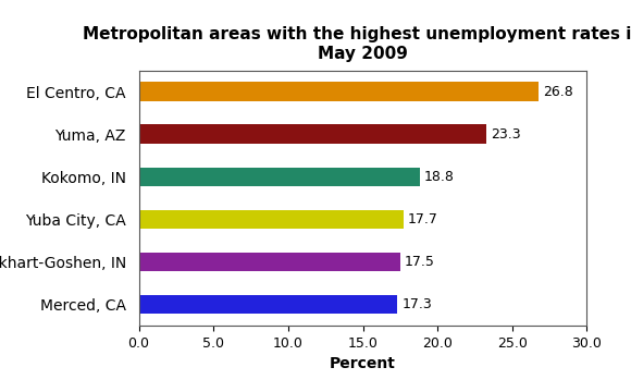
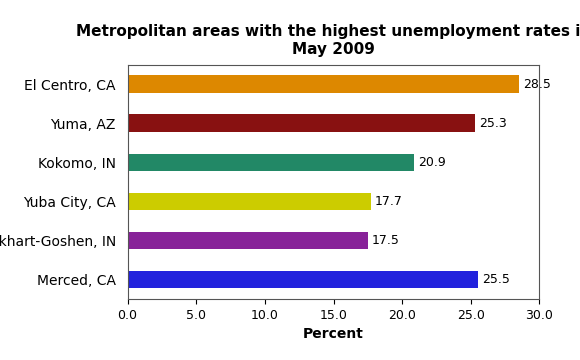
El Centro, CA: 26.8 -> 28.5
Yuma, AZ: 23.3 -> 25.3
Kokomo, IN: 18.8 -> 20.9
Merced, CA: 17.3 -> 25.5
